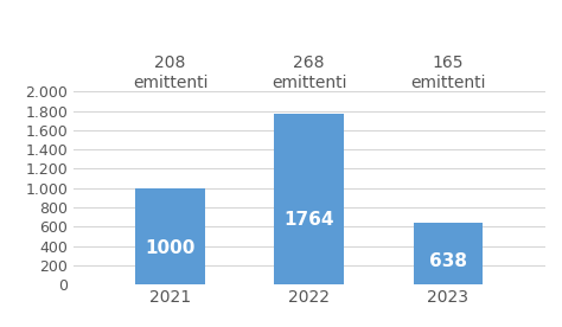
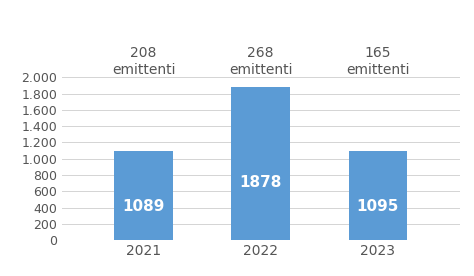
2021: 1000 -> 1089
2022: 1764 -> 1878
2023: 638 -> 1095
